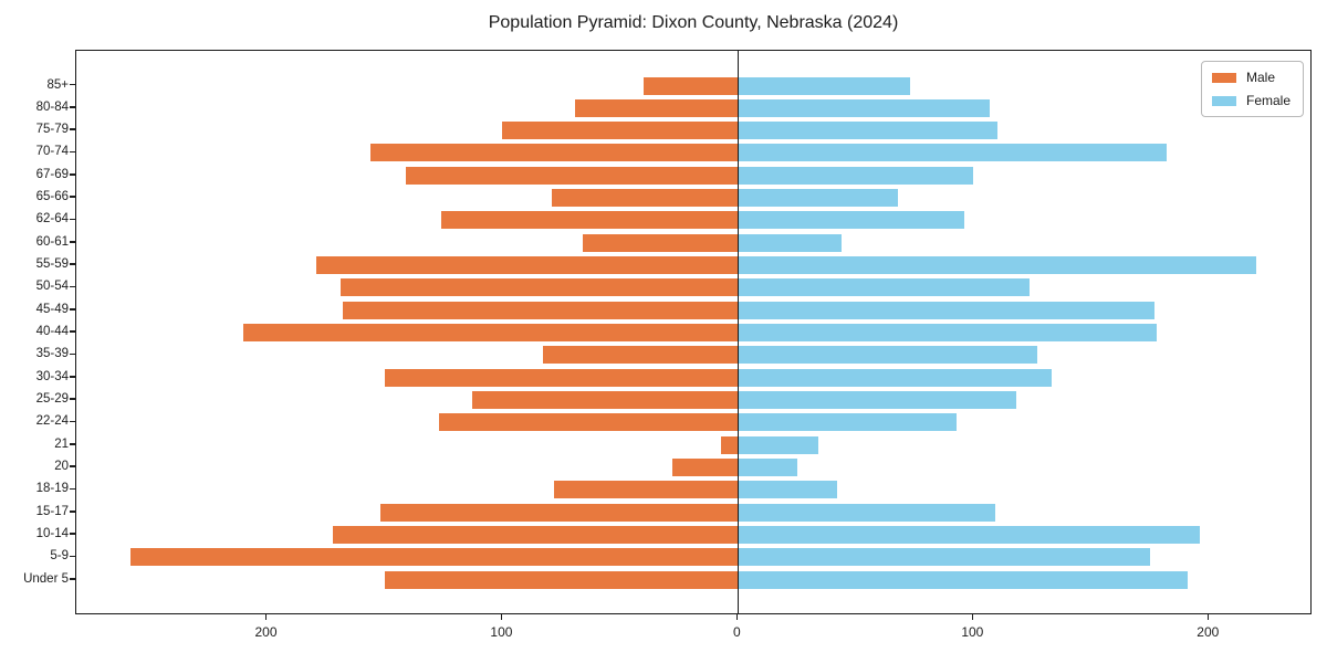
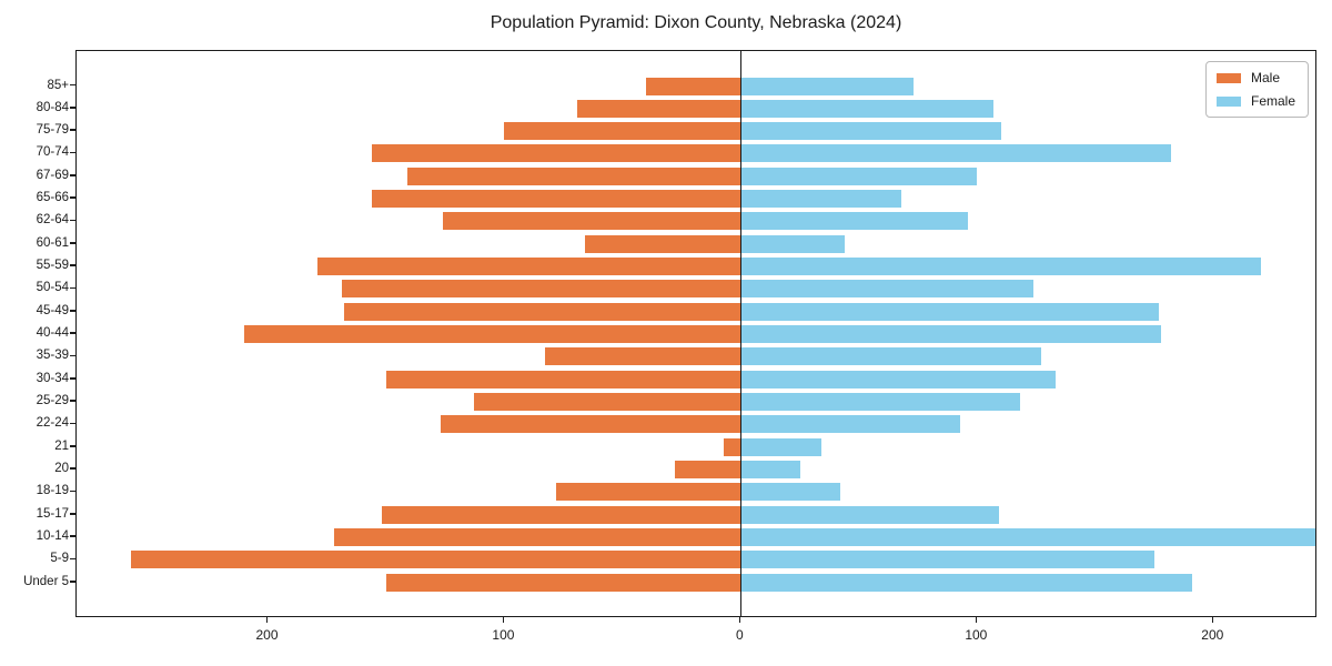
Male/65-66: 79 -> 156
Female/10-14: 196 -> 243
